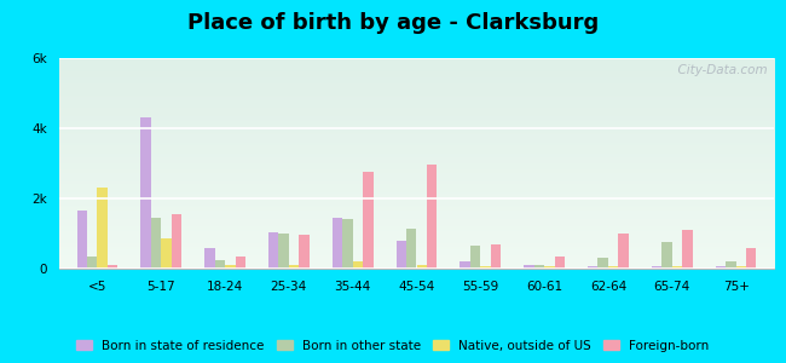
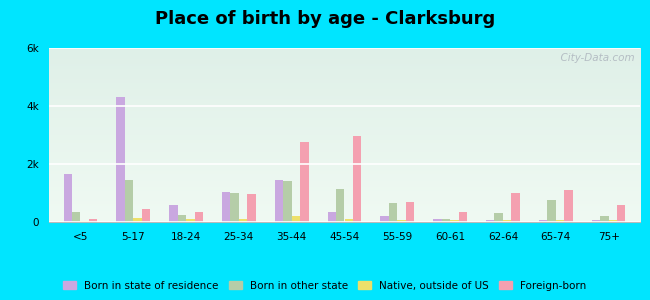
Native, outside of US/<5: 2.30k -> 0.05k
Native, outside of US/5-17: 0.85k -> 0.15k
Foreign-born/5-17: 1.55k -> 0.45k
Born in state of residence/45-54: 0.80k -> 0.35k
